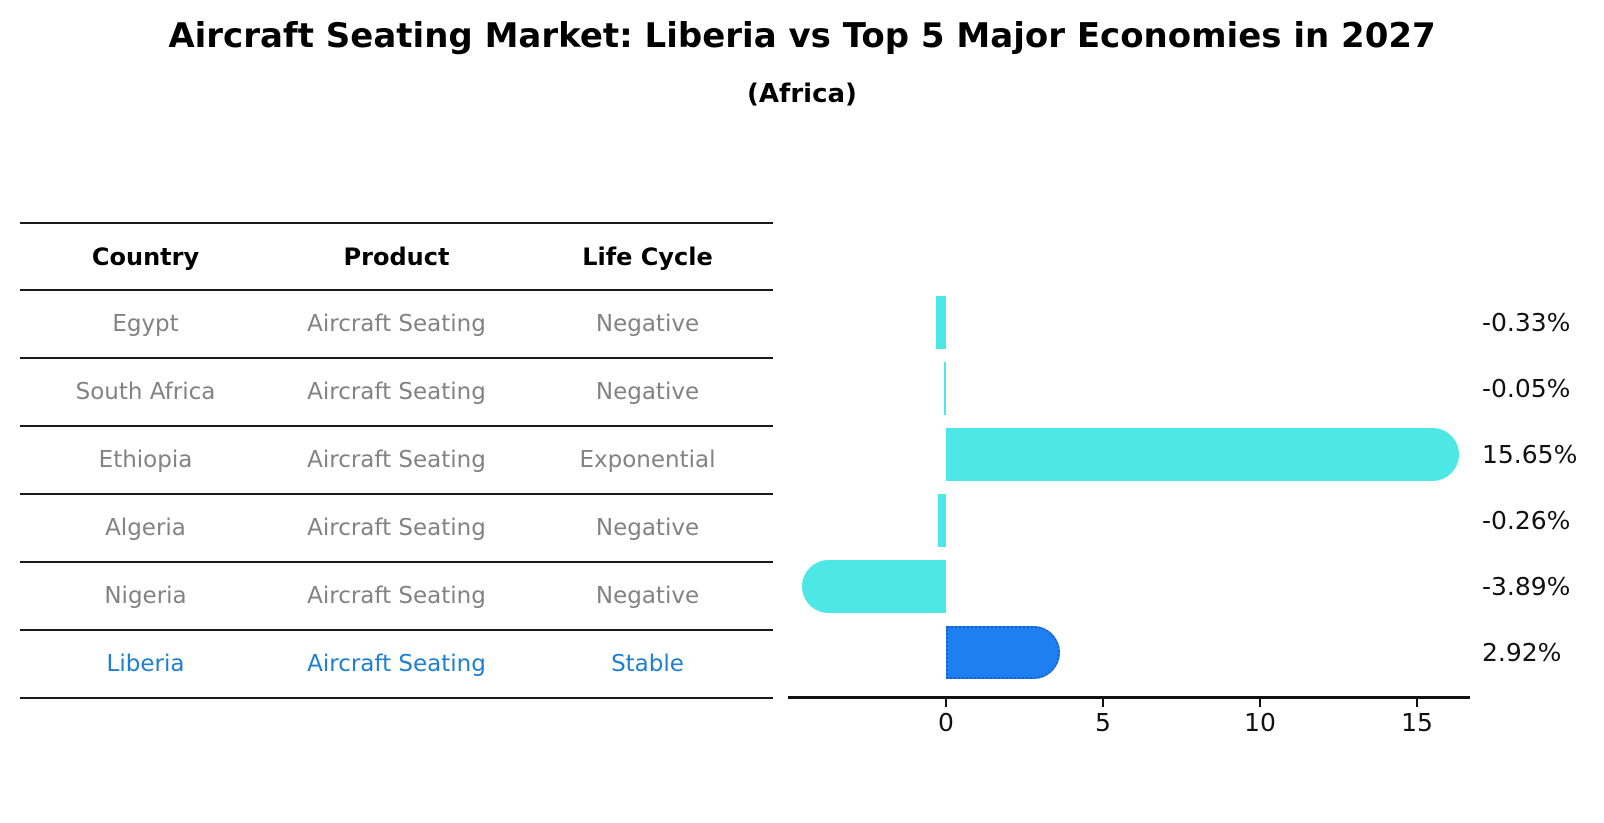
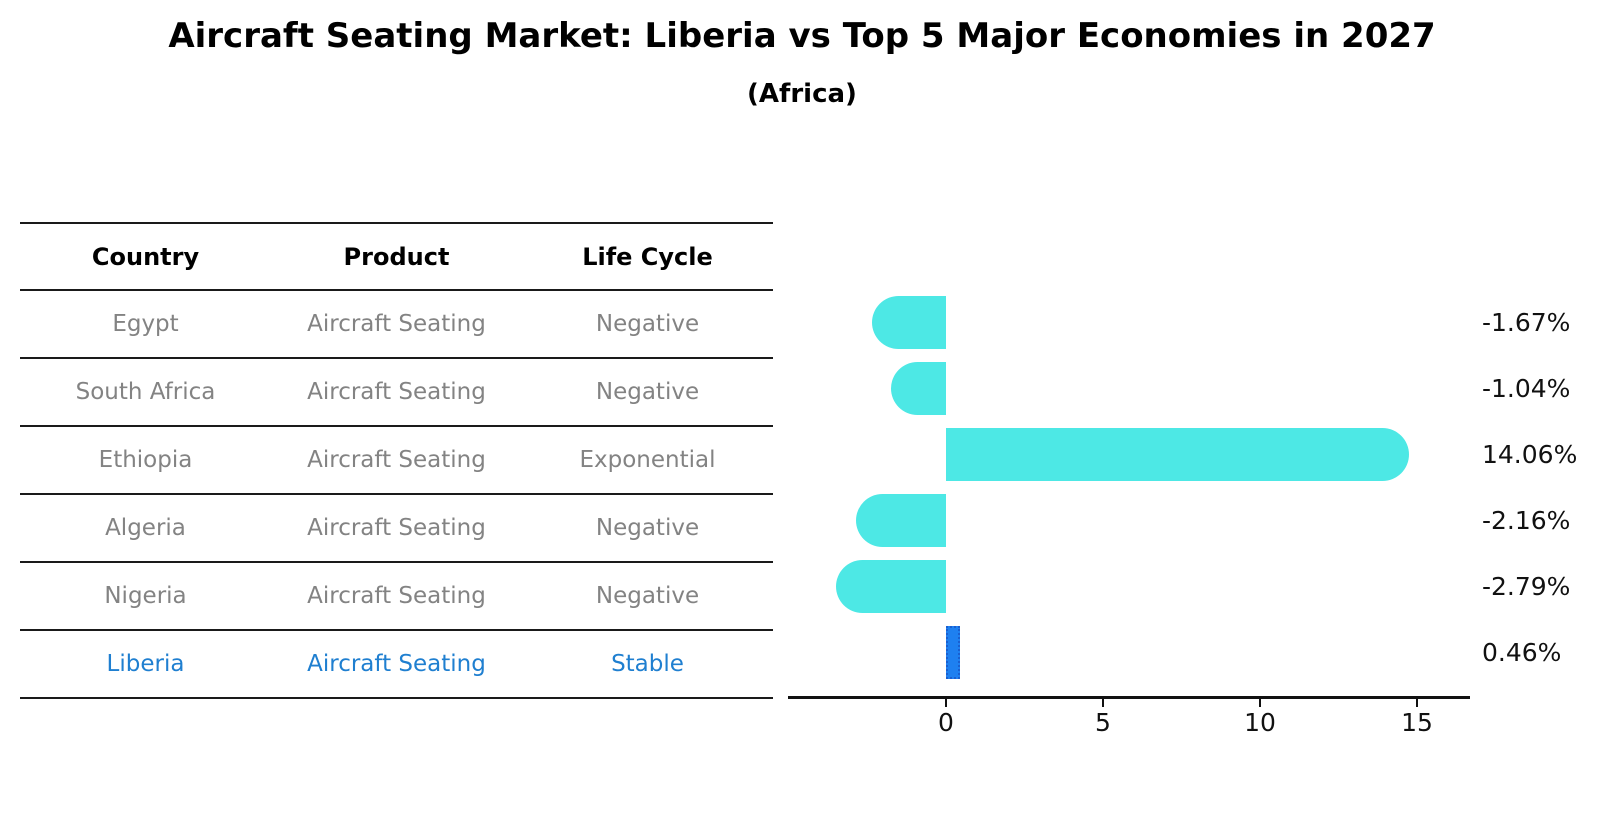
Egypt: -0.33% -> -1.67%
South Africa: -0.05% -> -1.04%
Ethiopia: 15.65% -> 14.06%
Algeria: -0.26% -> -2.16%
Nigeria: -3.89% -> -2.79%
Liberia: 2.92% -> 0.46%
